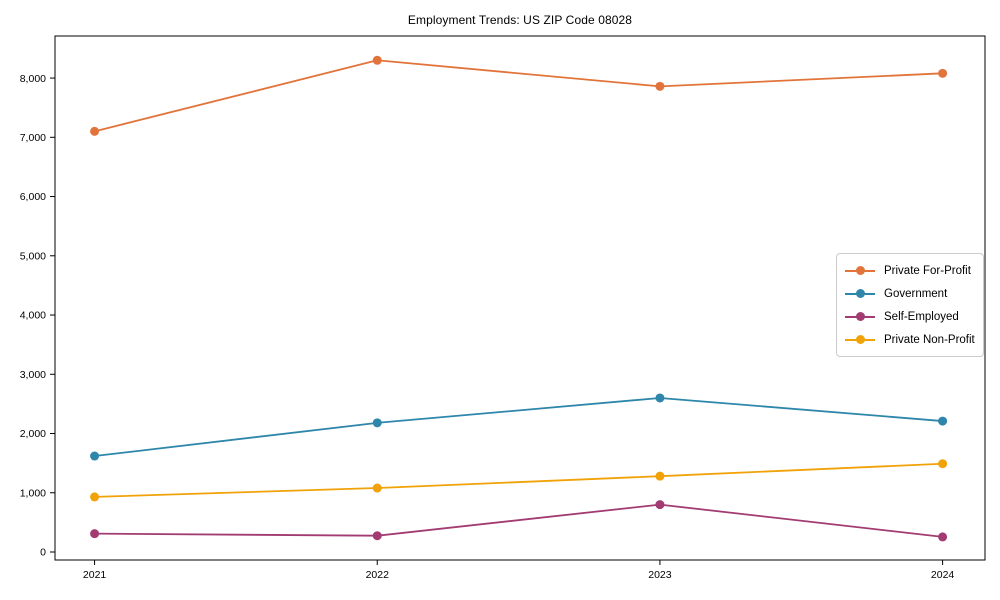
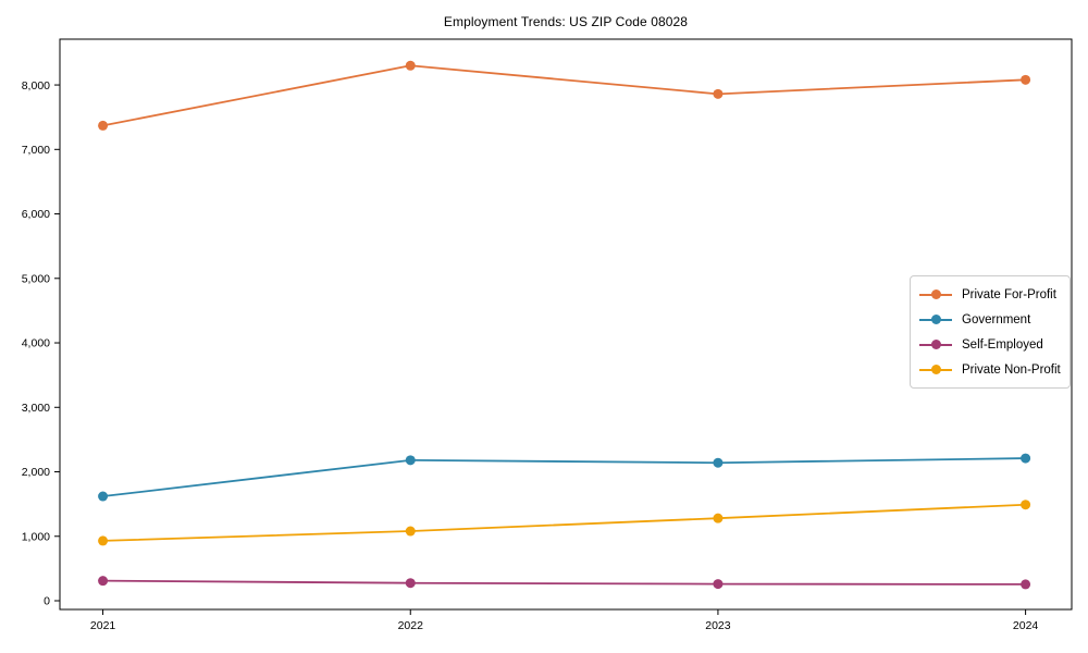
Private For-Profit/2021: 7100 -> 7400
Government/2023: 2600 -> 2100
Self-Employed/2023: 800 -> 300
